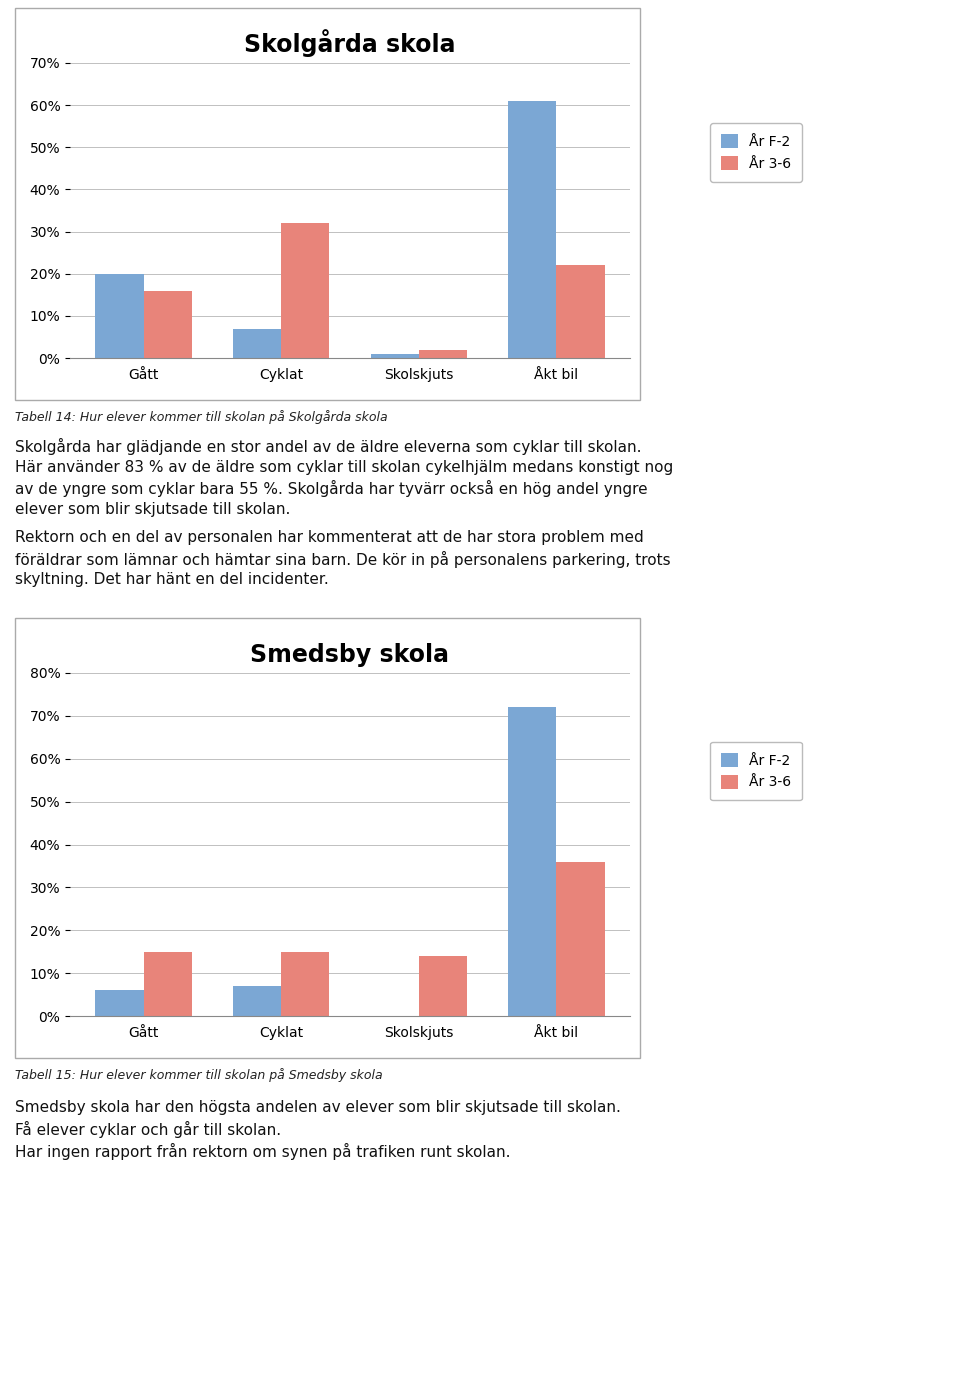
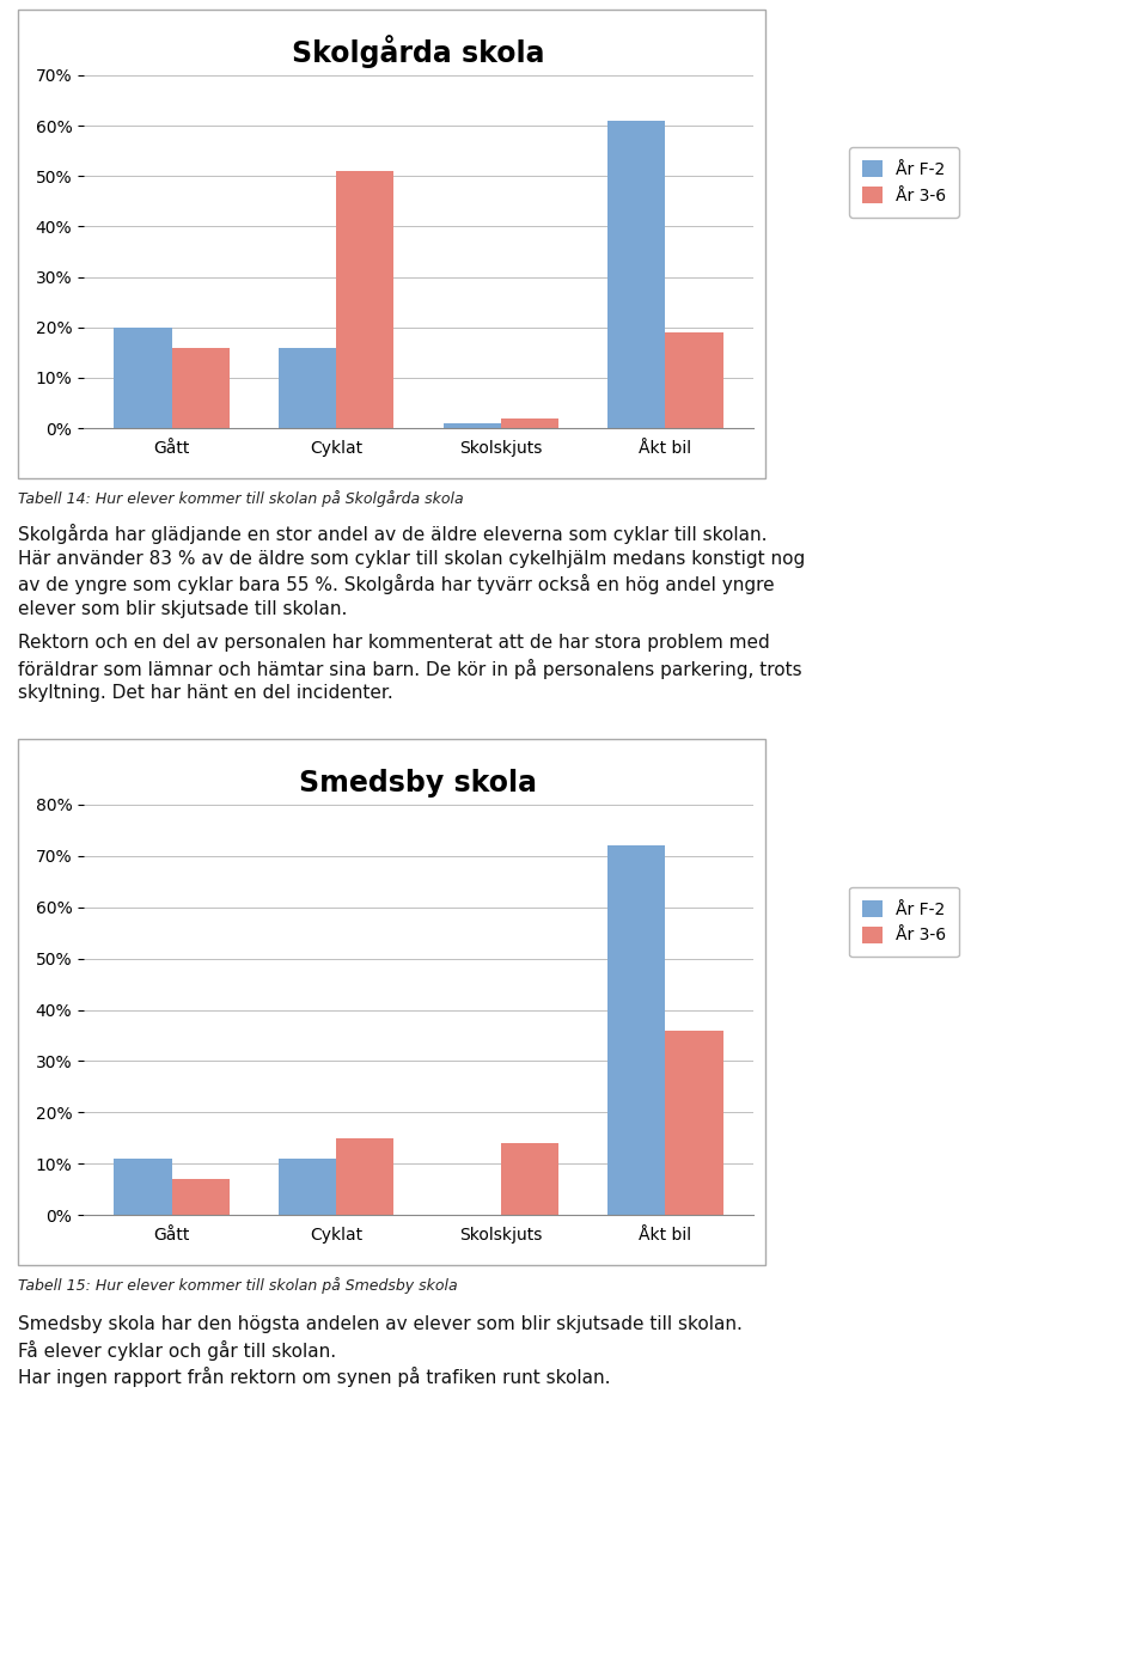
Skolgårda skola/År F-2/Cyklat: 7% -> 16%
Skolgårda skola/År 3-6/Cyklat: 32% -> 51%
Skolgårda skola/År 3-6/Åkt bil: 22% -> 19%
Smedsby skola/År F-2/Gått: 6% -> 11%
Smedsby skola/År 3-6/Gått: 15% -> 7%
Smedsby skola/År F-2/Cyklat: 7% -> 11%
